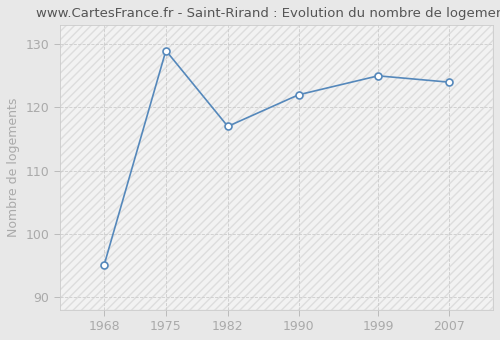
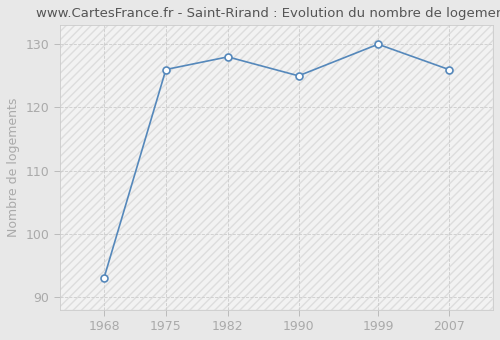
1968: 95 -> 93
1975: 129 -> 126
1982: 117 -> 128
1990: 122 -> 125
1999: 125 -> 130
2007: 124 -> 126
